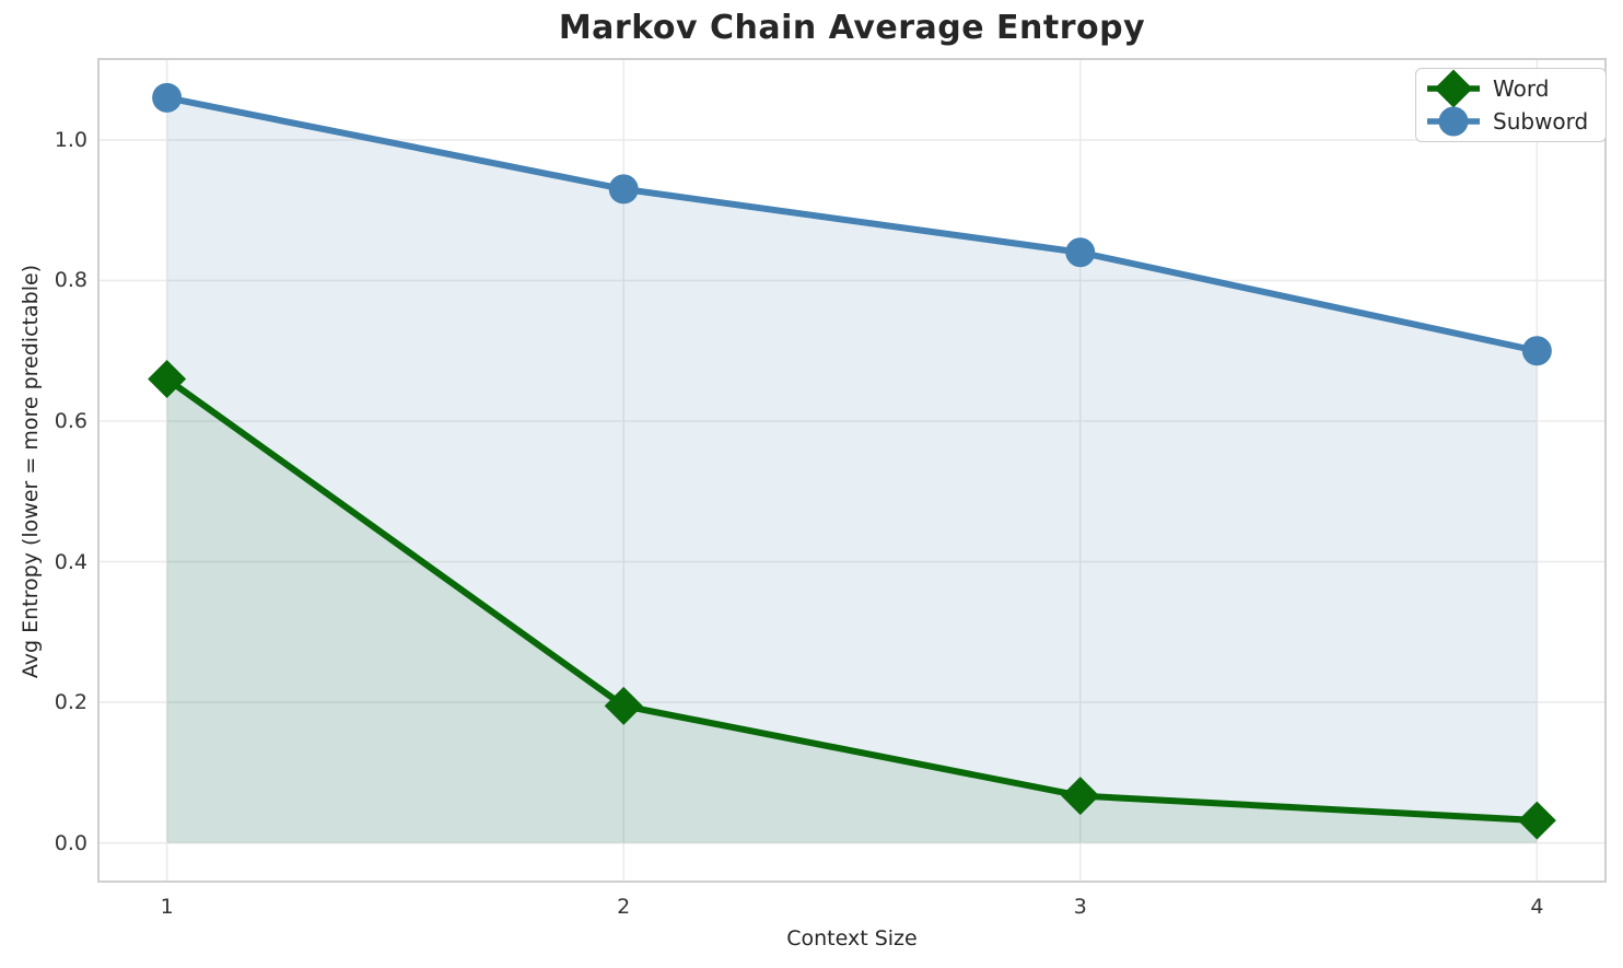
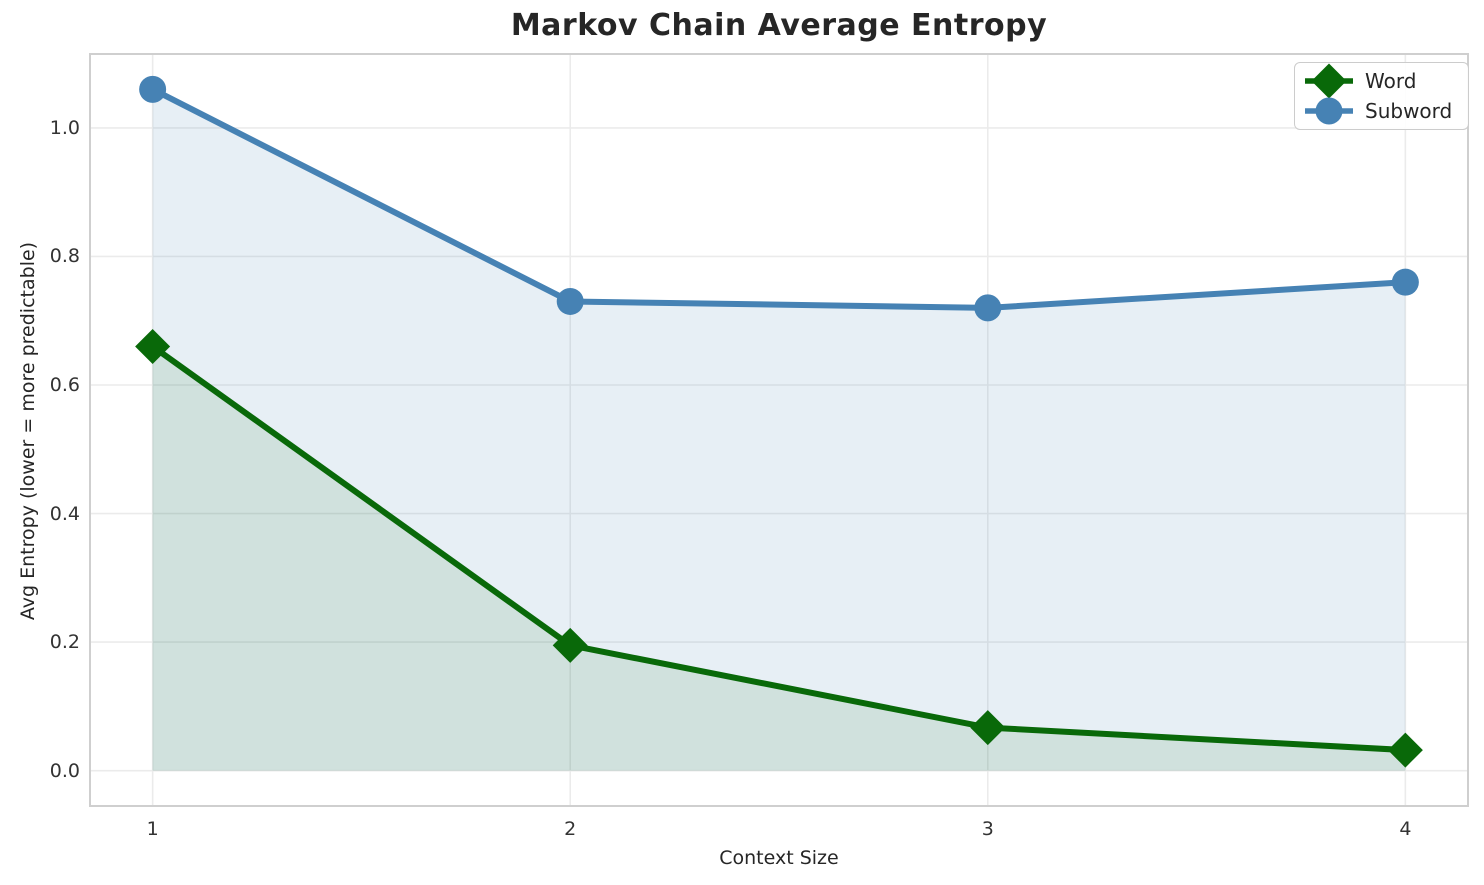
Subword/2: 0.93 -> 0.73
Subword/3: 0.84 -> 0.72
Subword/4: 0.70 -> 0.76
